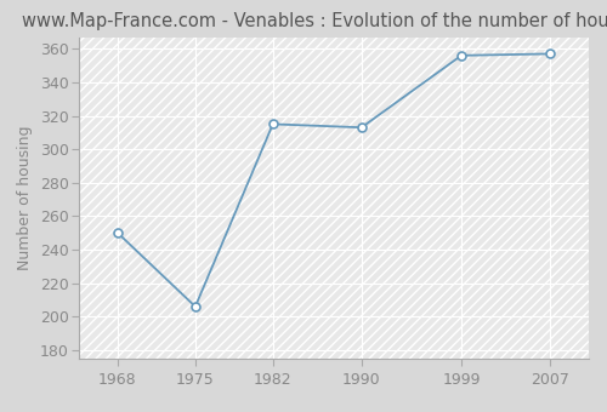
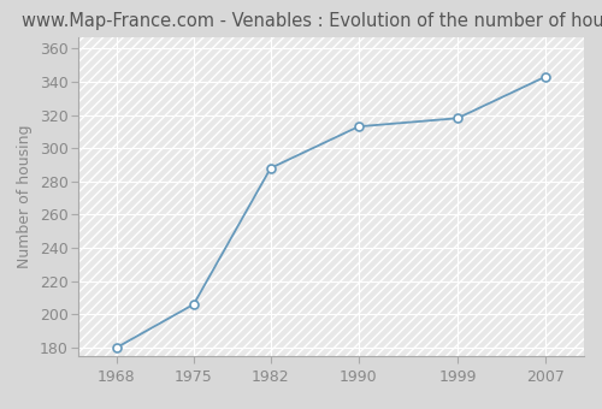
1968: 250 -> 180
1982: 315 -> 288
1999: 356 -> 318
2007: 357 -> 343
